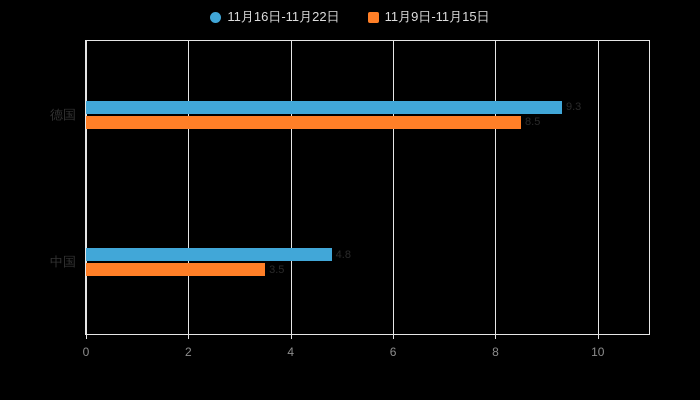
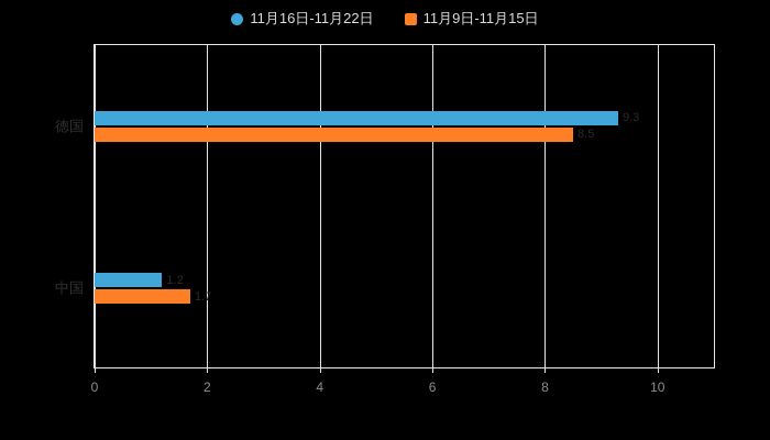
11月16日-11月22日/中国: 4.8 -> 1.2
11月9日-11月15日/中国: 3.5 -> 1.7
